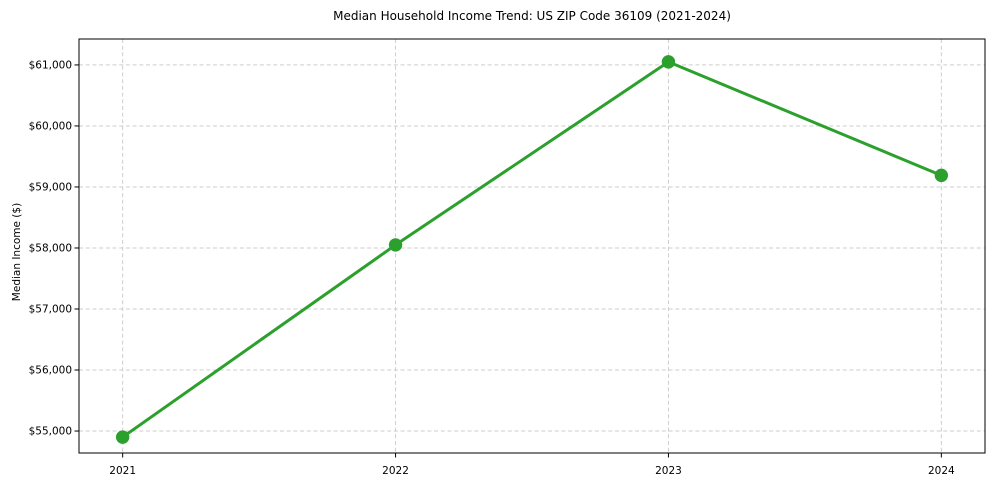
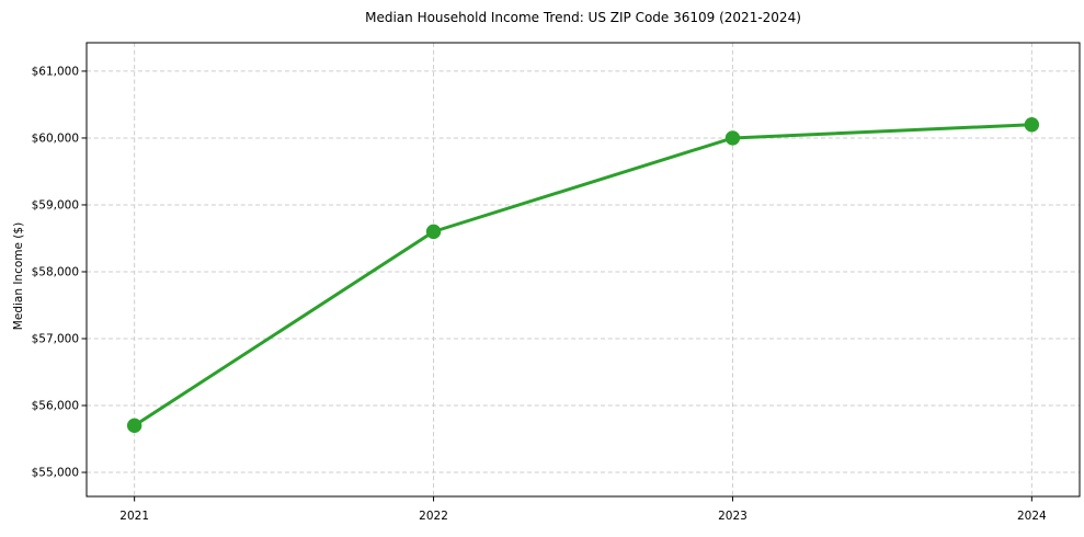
2021: $54900 -> $55700
2022: $58000 -> $58600
2023: $61000 -> $60000
2024: $59200 -> $60200
